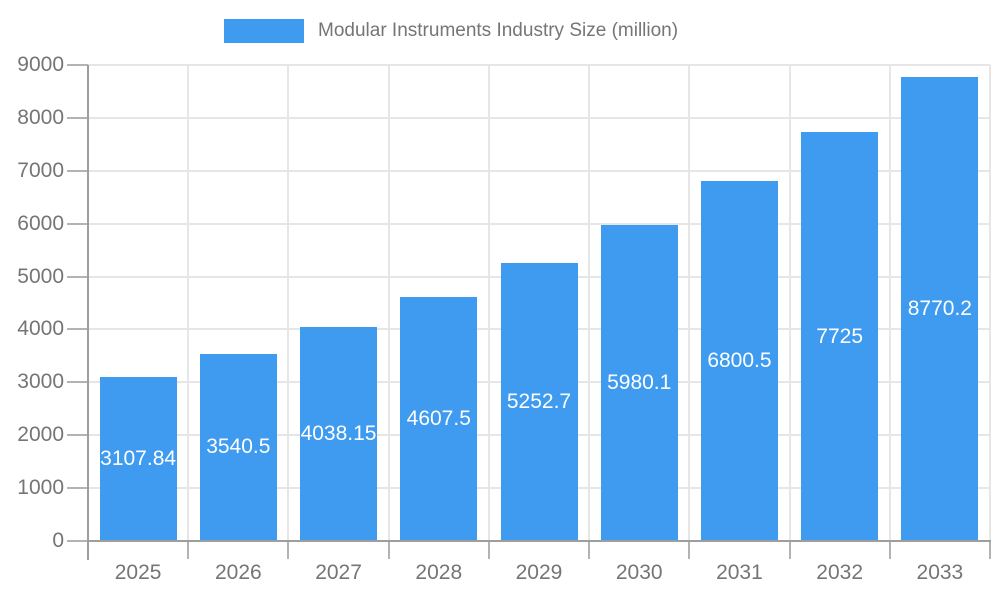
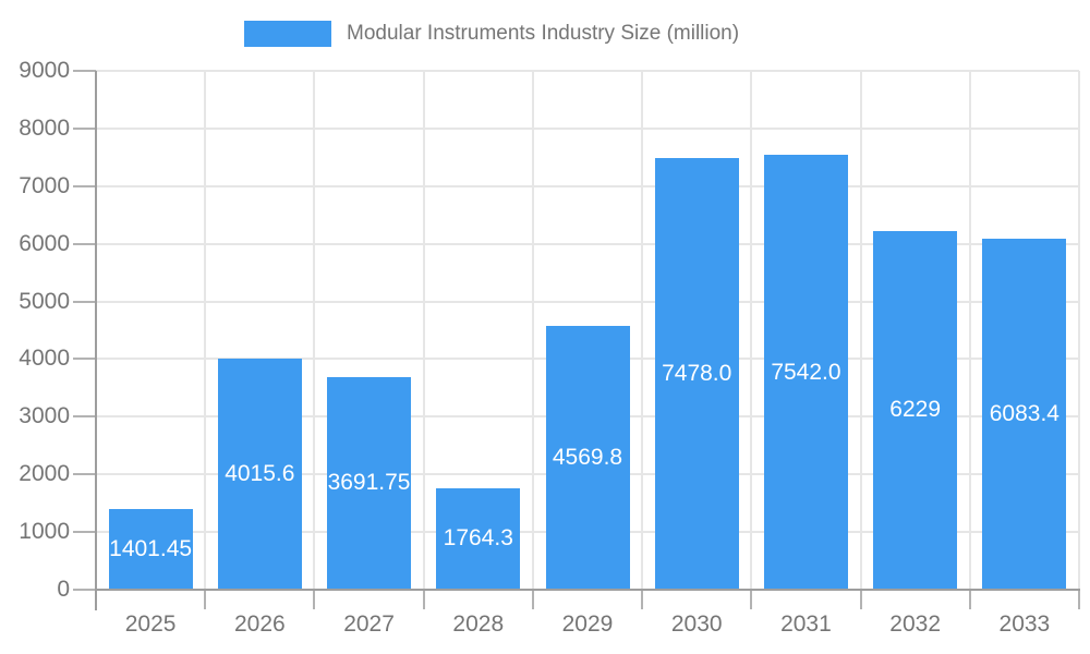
2025: 3107.84 -> 1401.45
2026: 3540.5 -> 4015.6
2027: 4038.15 -> 3691.75
2028: 4607.5 -> 1764.3
2029: 5252.7 -> 4569.8
2030: 5980.1 -> 7478.0
2031: 6800.5 -> 7542.0
2032: 7725 -> 6229
2033: 8770.2 -> 6083.4
